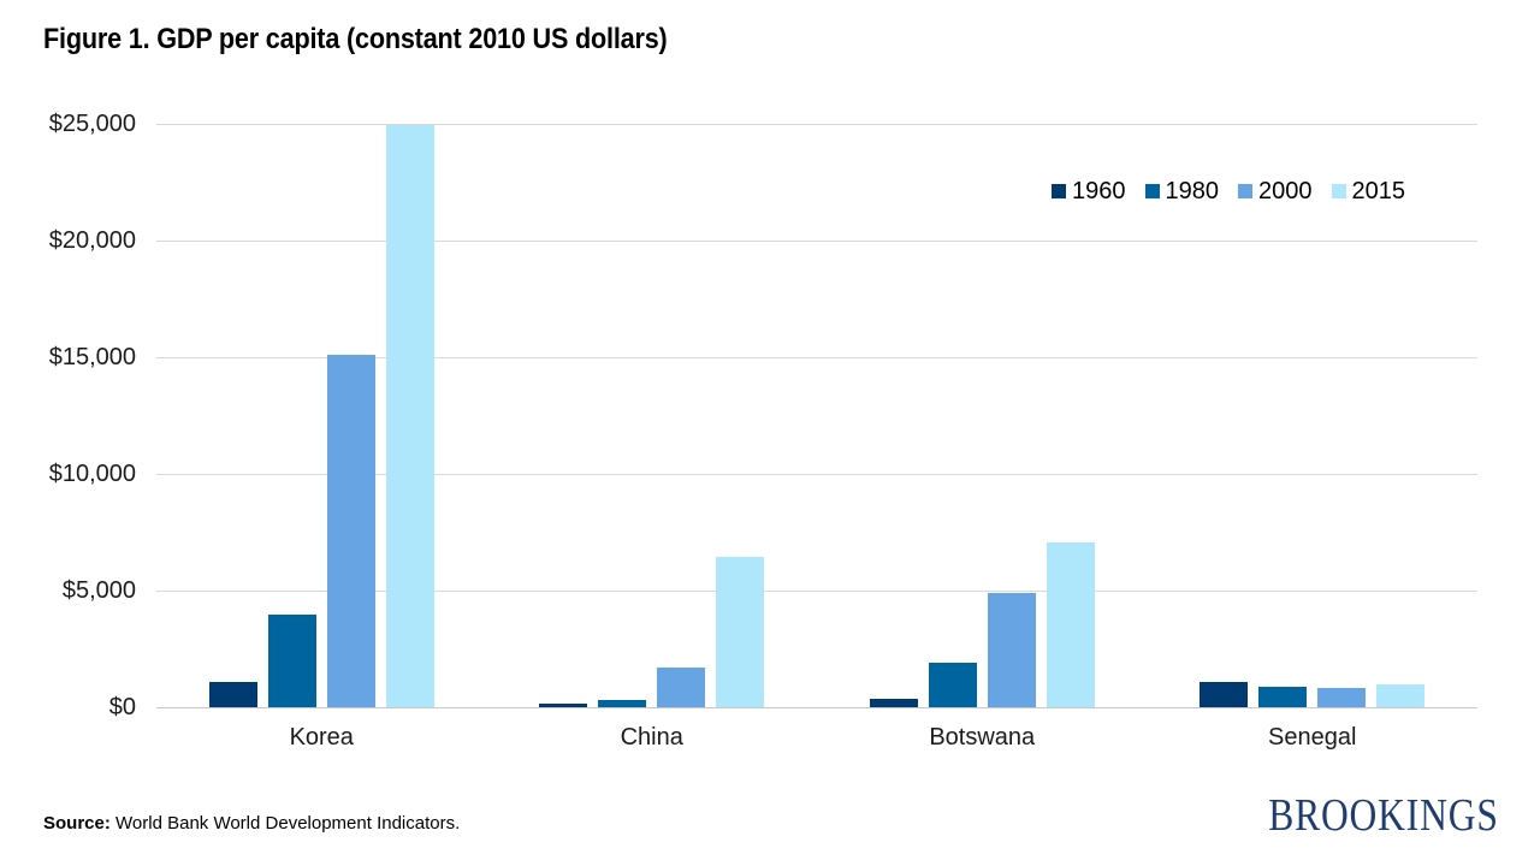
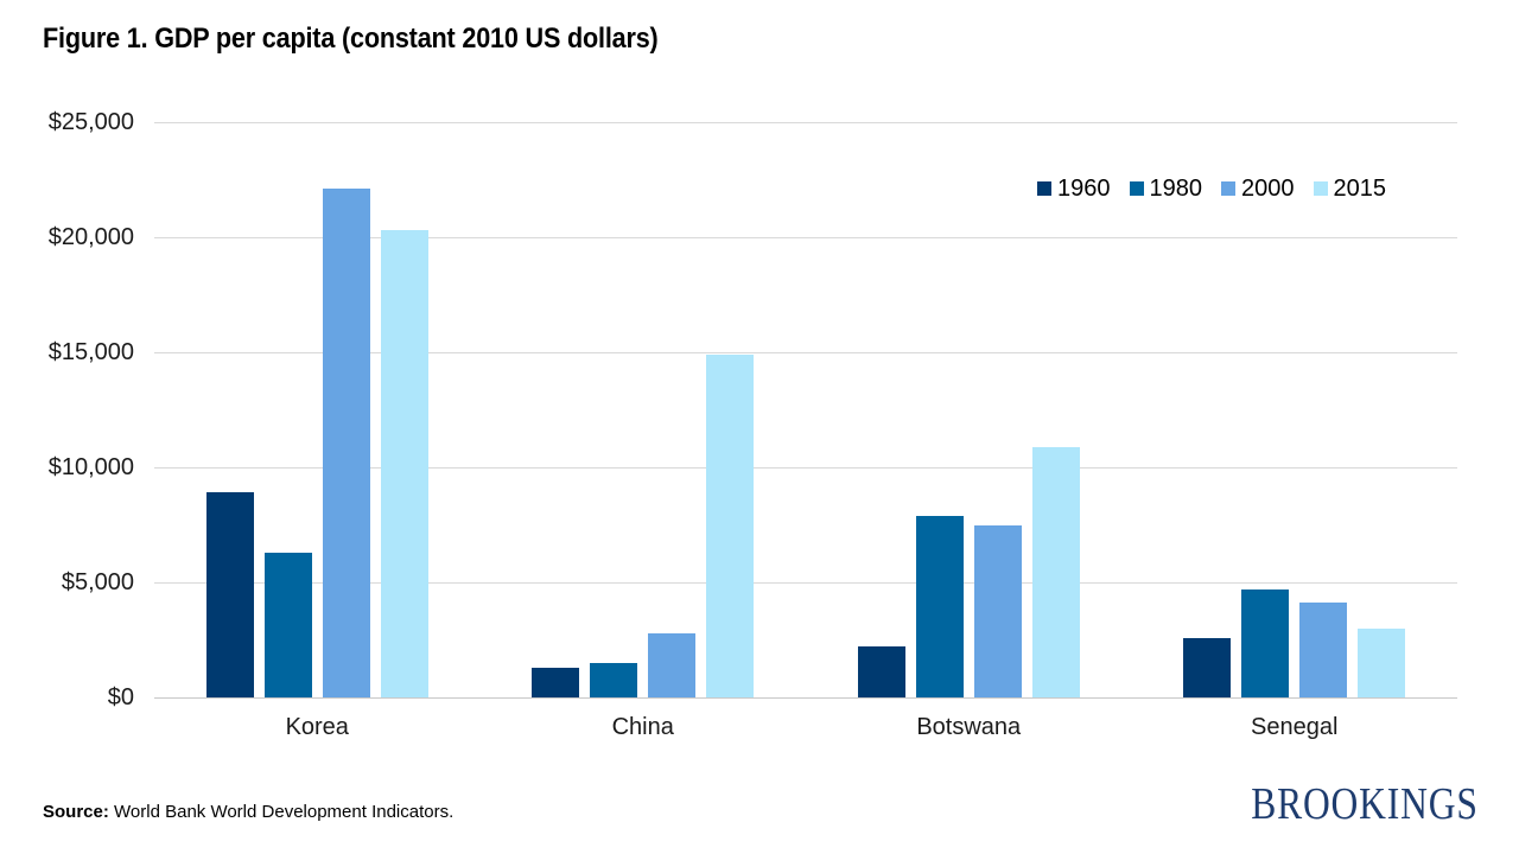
1960/Korea: $1100 -> $8900
1980/Korea: $4000 -> $6300
2000/Korea: $15100 -> $22100
2015/Korea: $25000 -> $20300
1960/China: $200 -> $1300
1980/China: $300 -> $1500
2000/China: $1700 -> $2800
2015/China: $6400 -> $14900
1960/Botswana: $400 -> $2200
1980/Botswana: $1900 -> $7900
2000/Botswana: $4900 -> $7500
2015/Botswana: $7000 -> $10900
1960/Senegal: $1100 -> $2600
1980/Senegal: $900 -> $4700
2000/Senegal: $800 -> $4100
2015/Senegal: $1000 -> $3000
